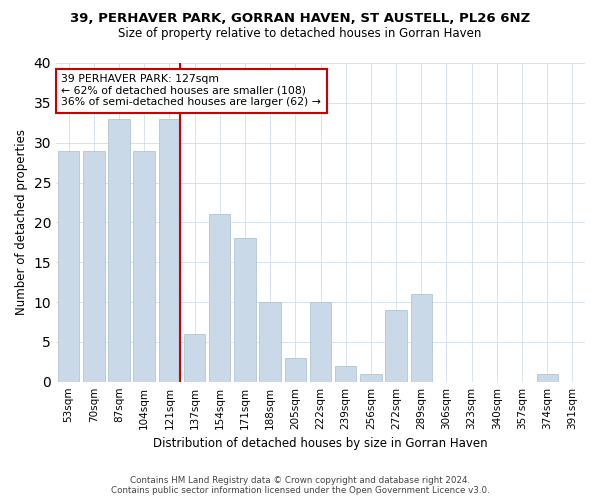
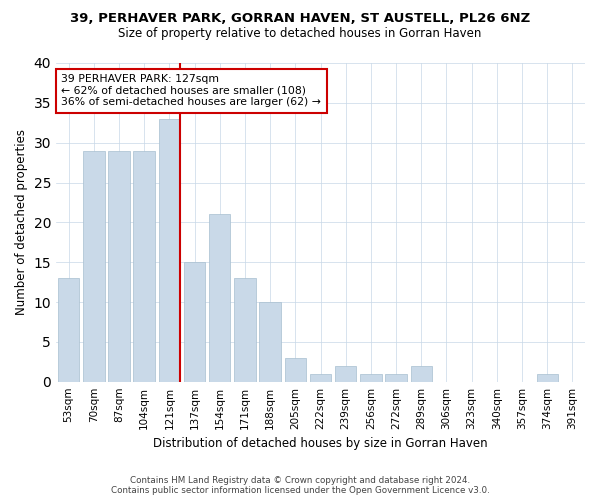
53sqm: 29 -> 13
87sqm: 33 -> 29
137sqm: 6 -> 15
171sqm: 18 -> 13
222sqm: 10 -> 1
272sqm: 9 -> 1
289sqm: 11 -> 2
